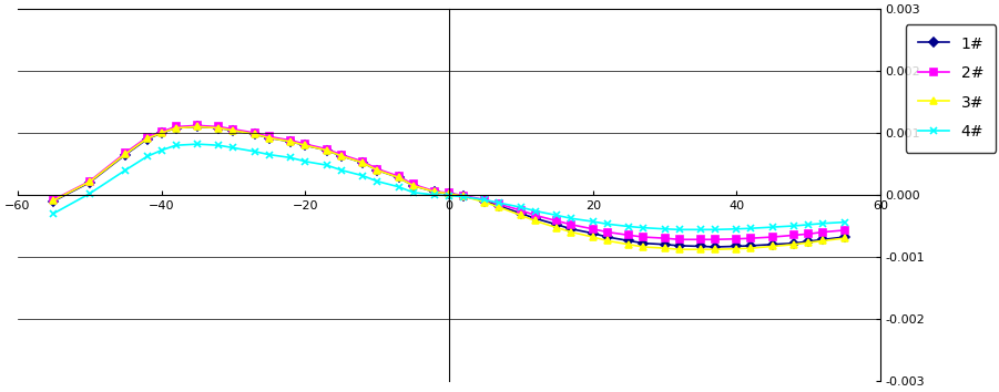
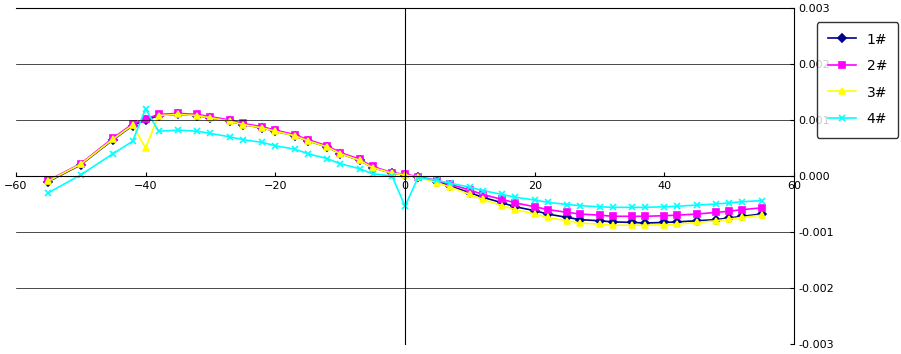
3#/−40: 0.00100 -> 0.00050
4#/−40: 0.00072 -> 0.00120
4#/0: -0.00001 -> -0.00054
